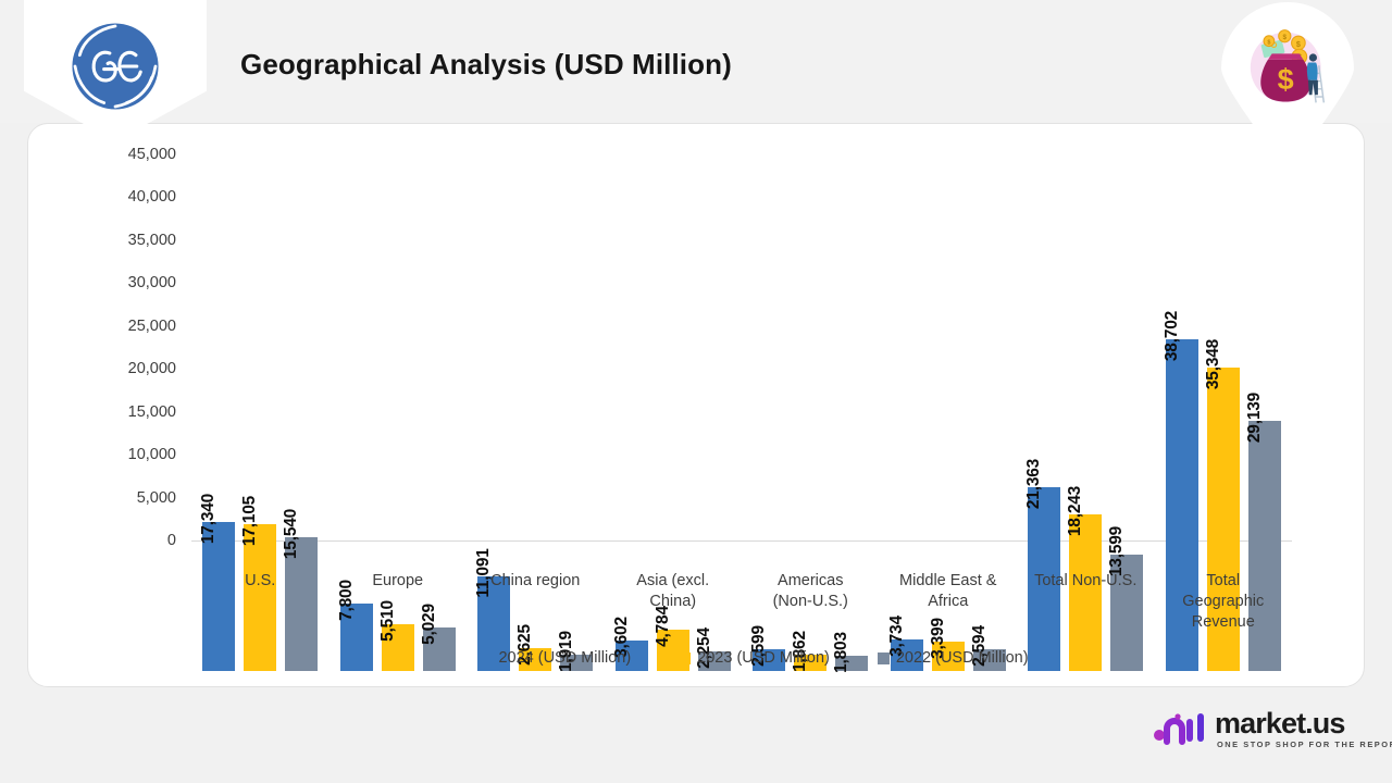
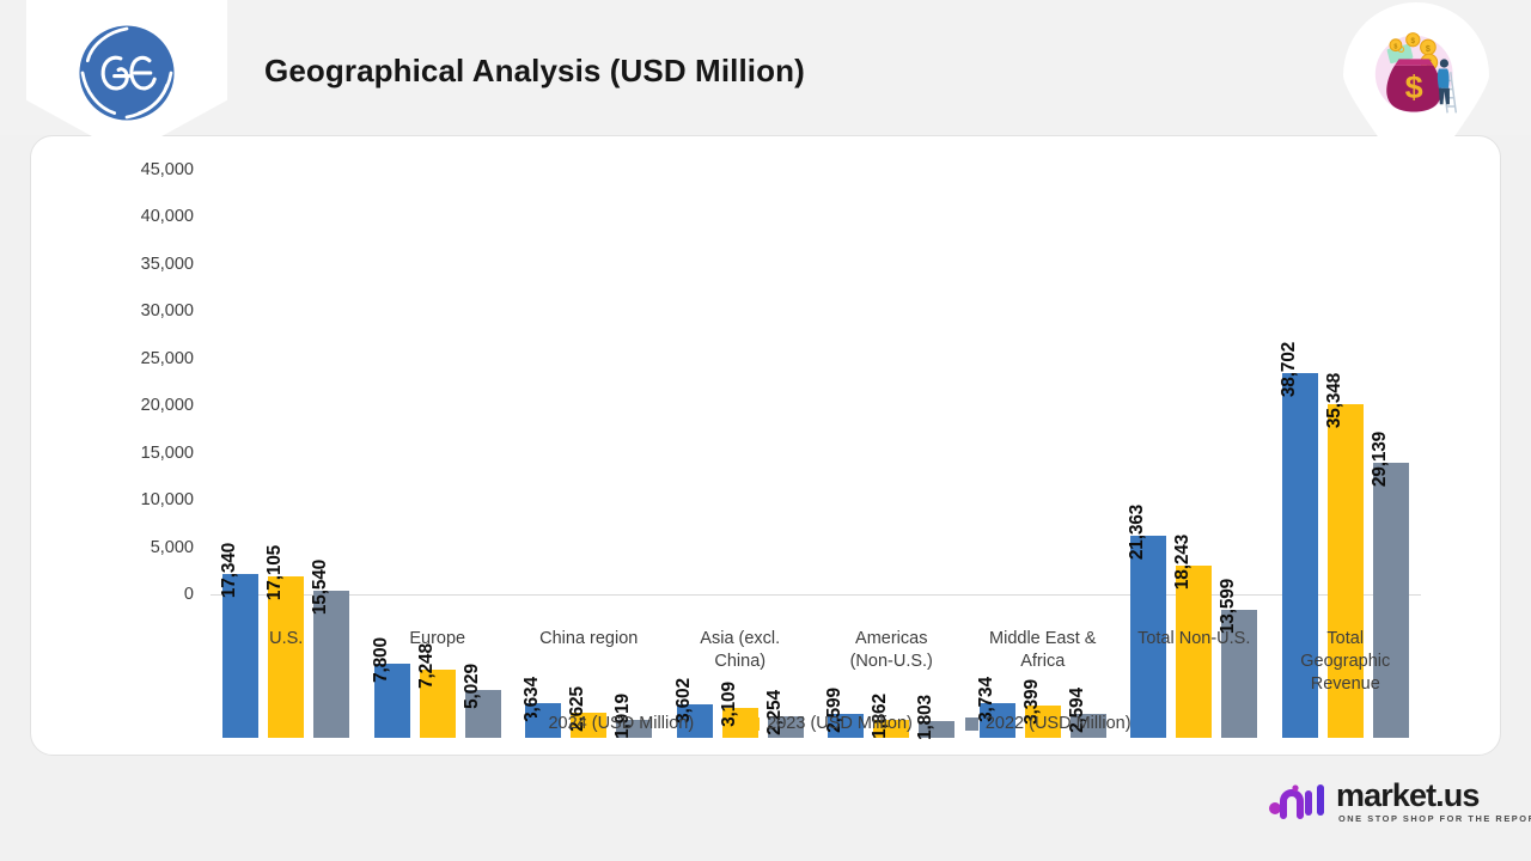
2023 (USD Million)/Europe: 5,510 -> 7,248
2024 (USD Million)/China region: 11,091 -> 3,634
2023 (USD Million)/Asia (excl. China): 4,784 -> 3,109
